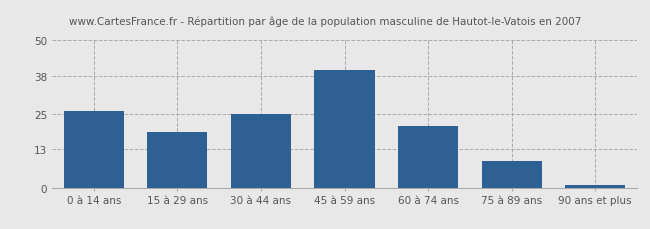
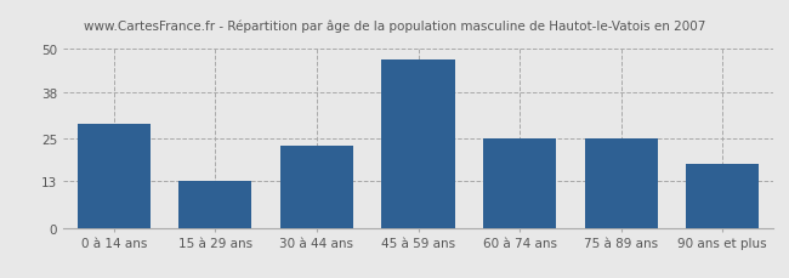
0 à 14 ans: 26 -> 29
15 à 29 ans: 19 -> 13
30 à 44 ans: 25 -> 23
45 à 59 ans: 40 -> 47
60 à 74 ans: 21 -> 25
75 à 89 ans: 9 -> 25
90 ans et plus: 1 -> 18
